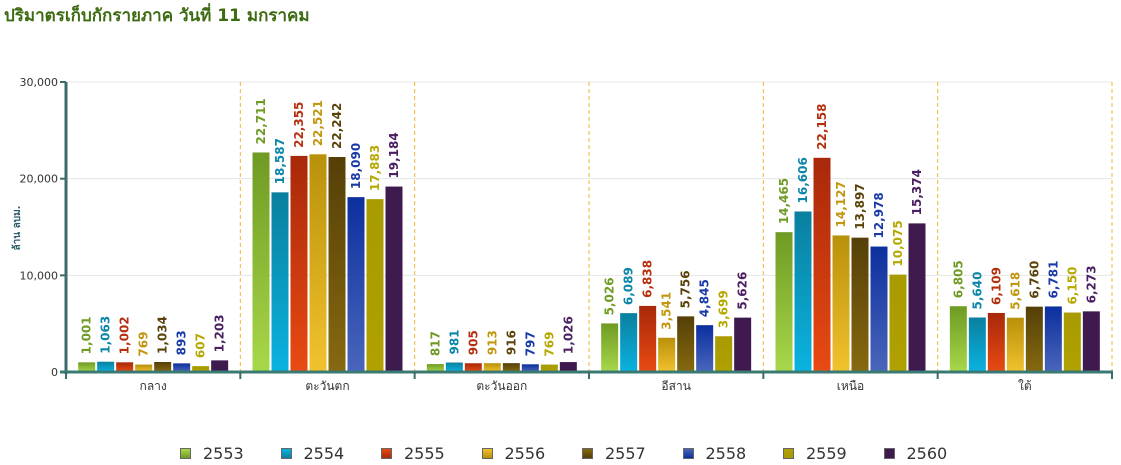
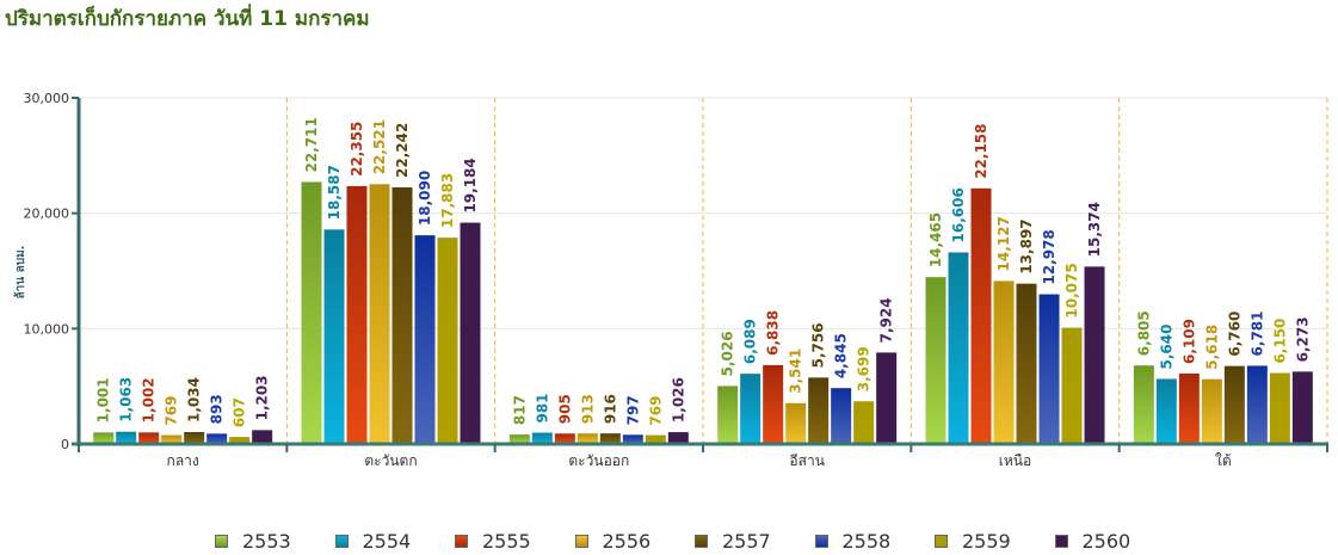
2560/อีสาน: 5,626 -> 7,924
